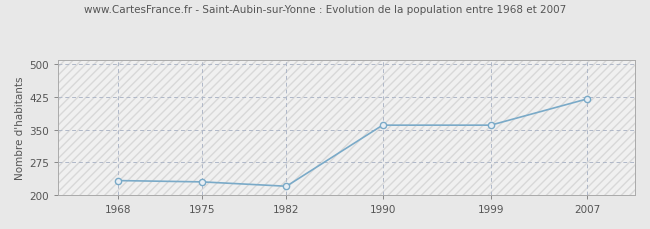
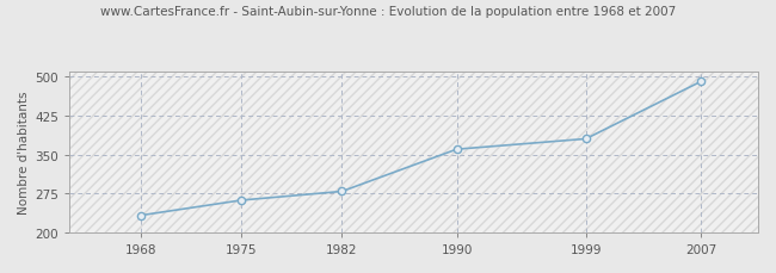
1975: 230 -> 262
1982: 220 -> 279
1999: 360 -> 380
2007: 420 -> 490
